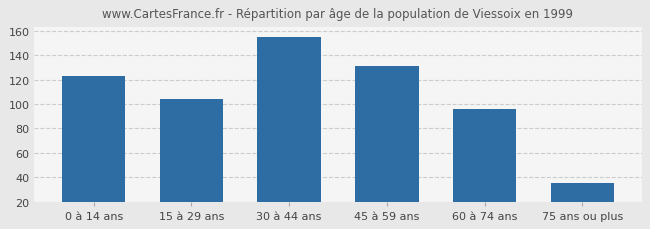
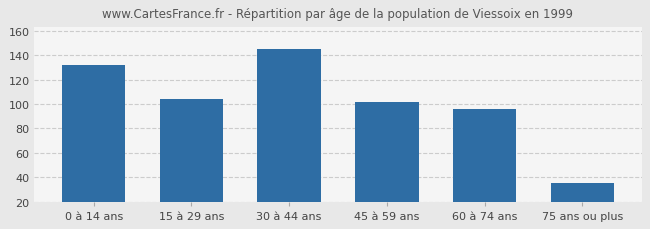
0 à 14 ans: 123 -> 132
30 à 44 ans: 155 -> 145
45 à 59 ans: 131 -> 102
